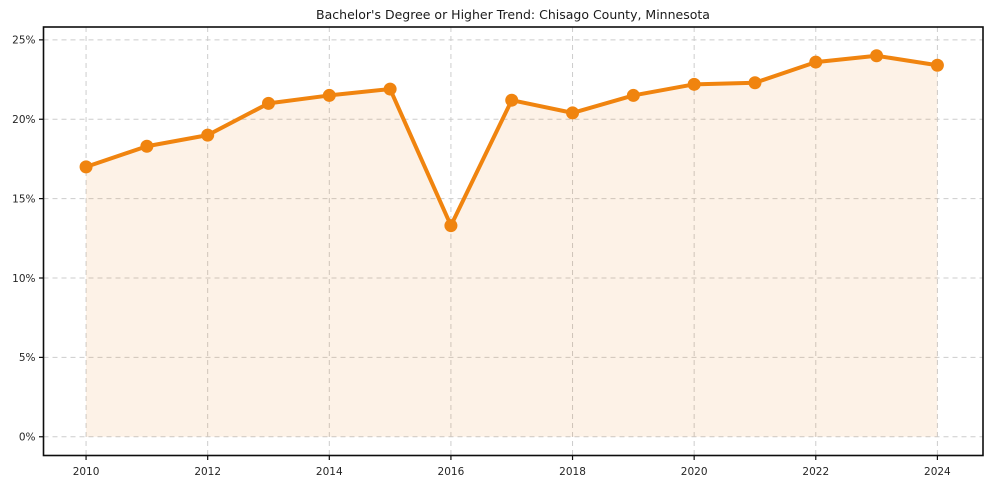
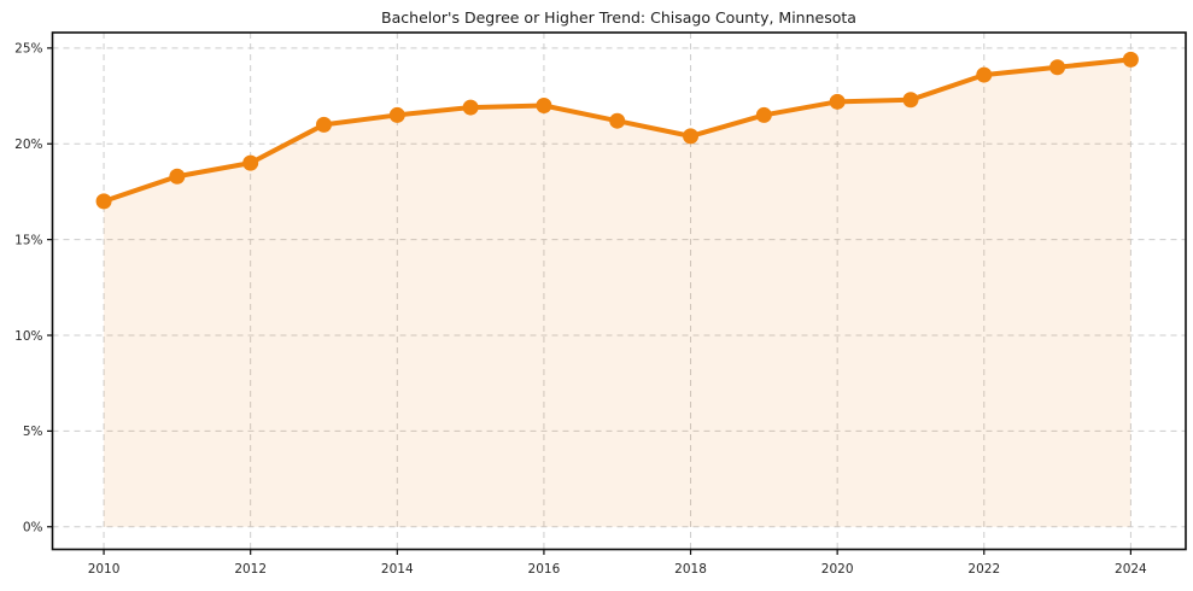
2016: 13.3% -> 22.0%
2024: 23.4% -> 24.4%
